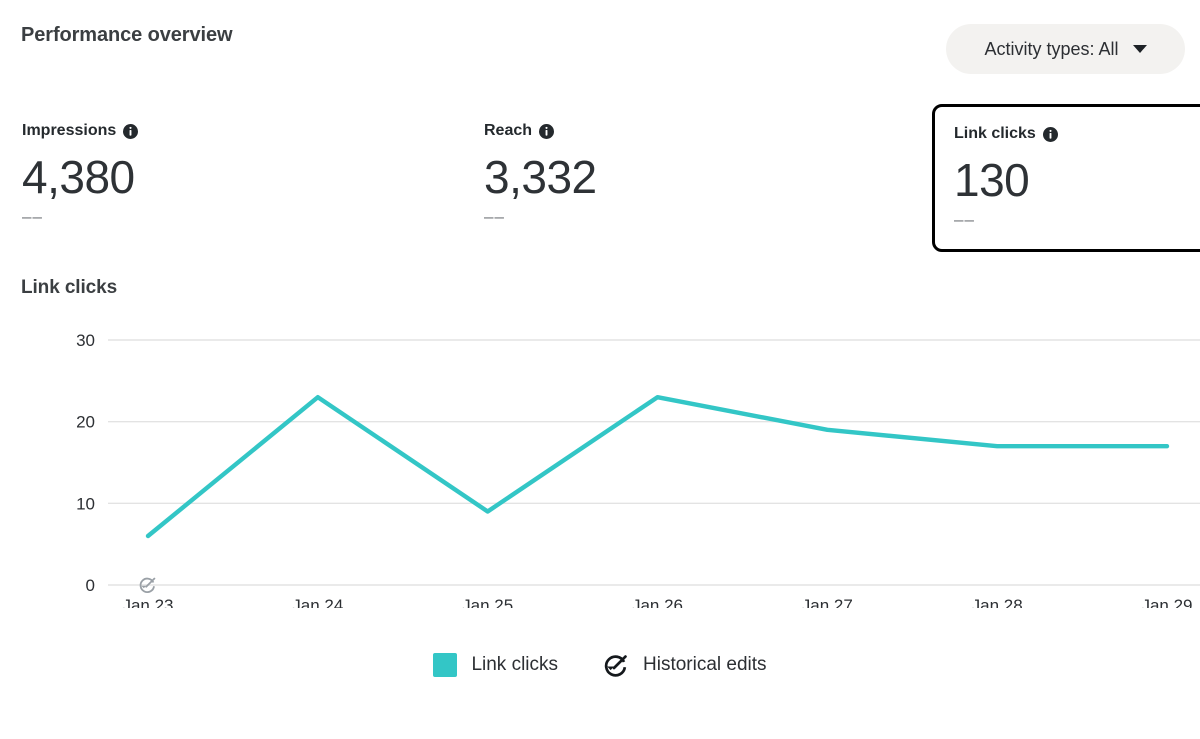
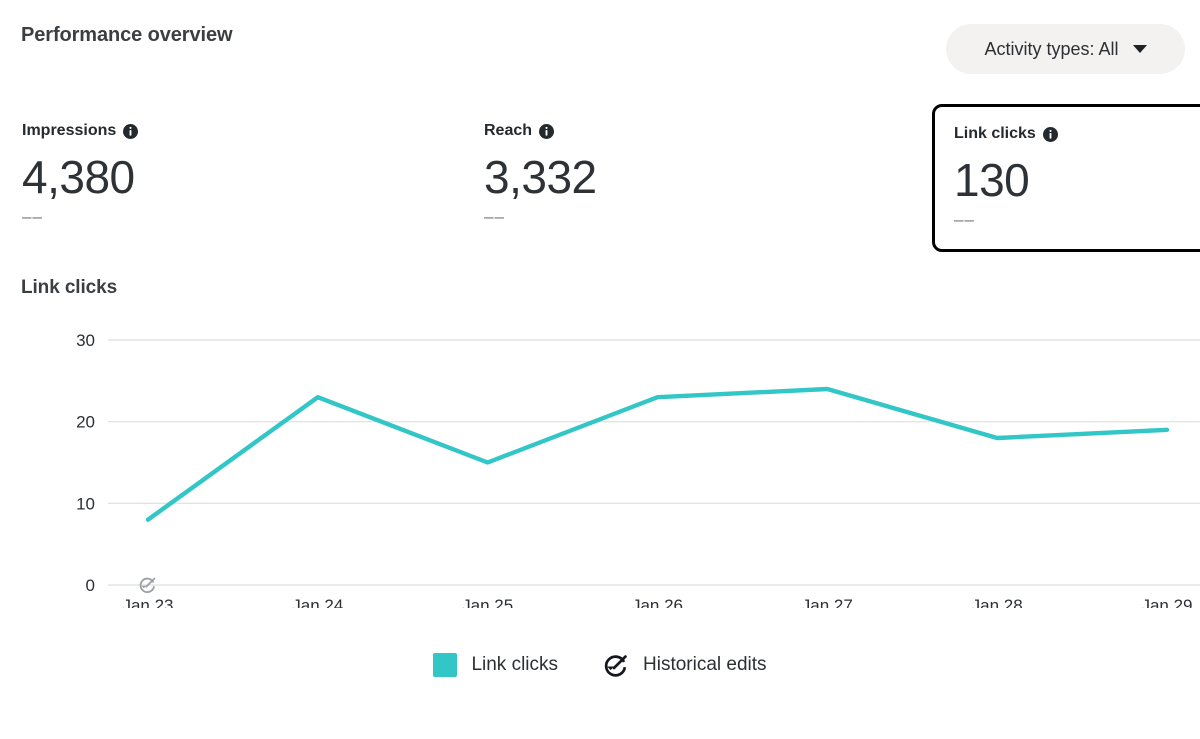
Jan 23: 6 -> 8
Jan 25: 9 -> 15
Jan 27: 19 -> 24
Jan 28: 17 -> 18
Jan 29: 17 -> 19
